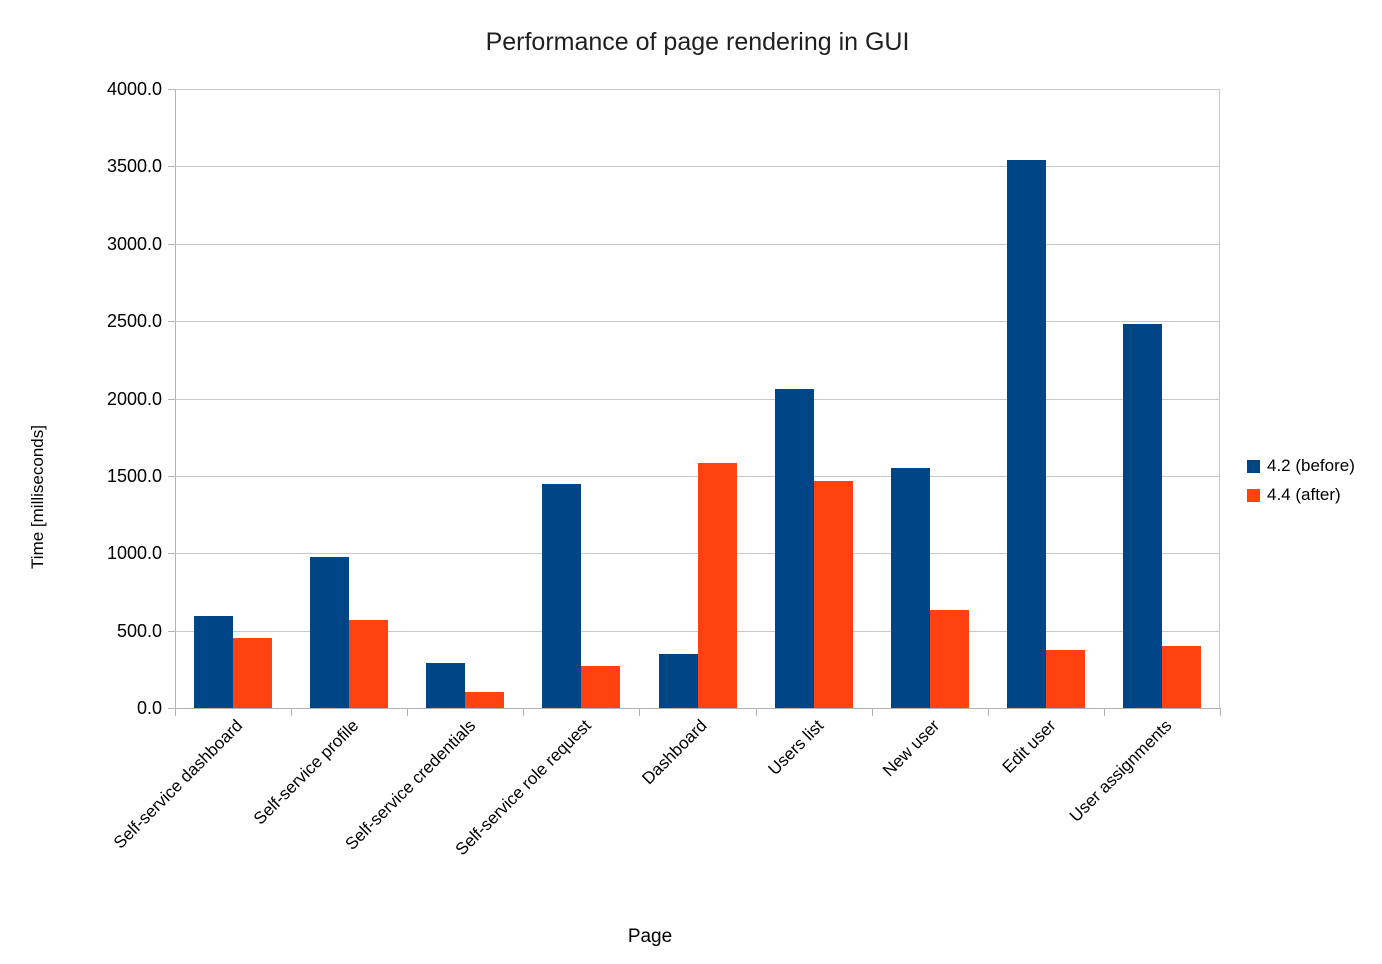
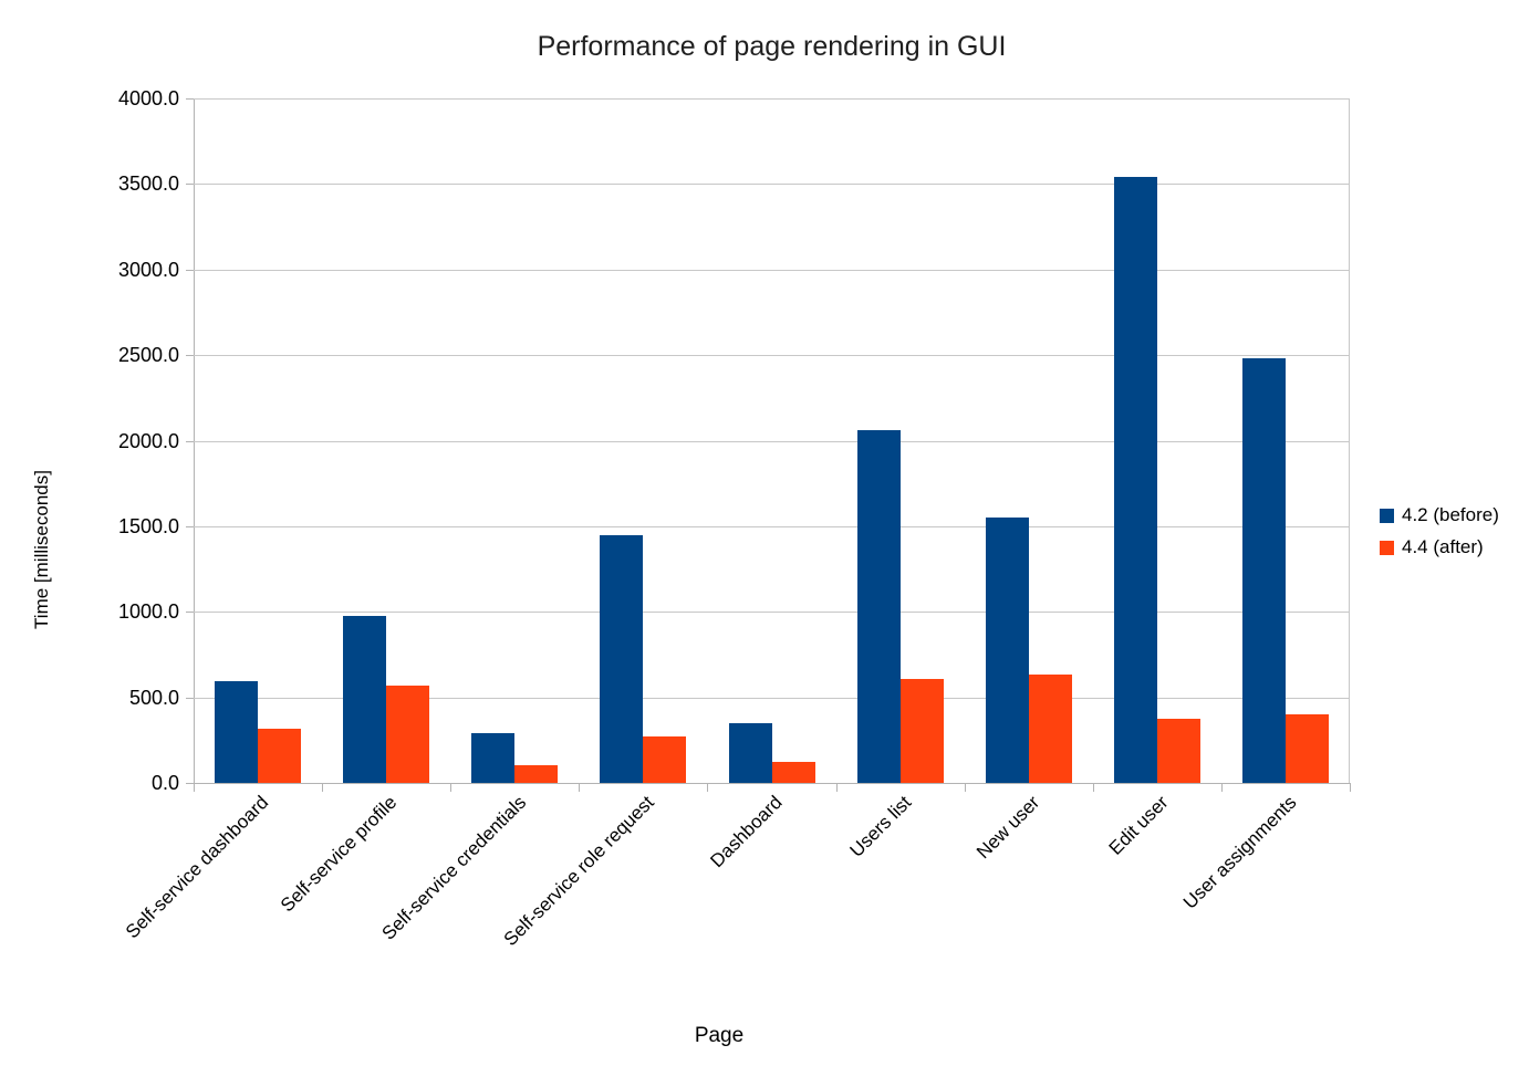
4.4 (after)/Self-service dashboard: 450 -> 320
4.4 (after)/Dashboard: 1580 -> 120
4.4 (after)/Users list: 1470 -> 610
